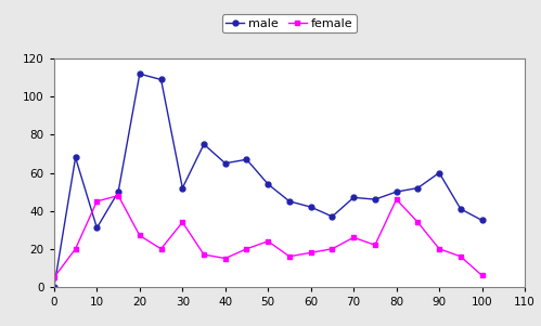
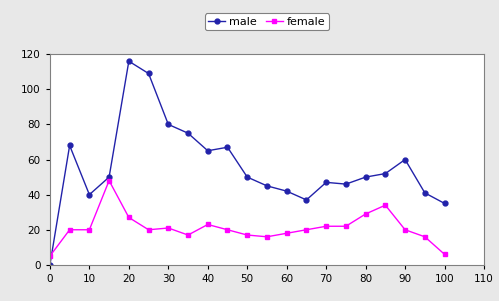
male/10: 31 -> 40
female/10: 45 -> 20
male/20: 112 -> 116
male/30: 52 -> 80
female/30: 34 -> 21
female/40: 15 -> 23
male/50: 54 -> 50
female/50: 24 -> 17
female/70: 26 -> 22
female/80: 46 -> 29
